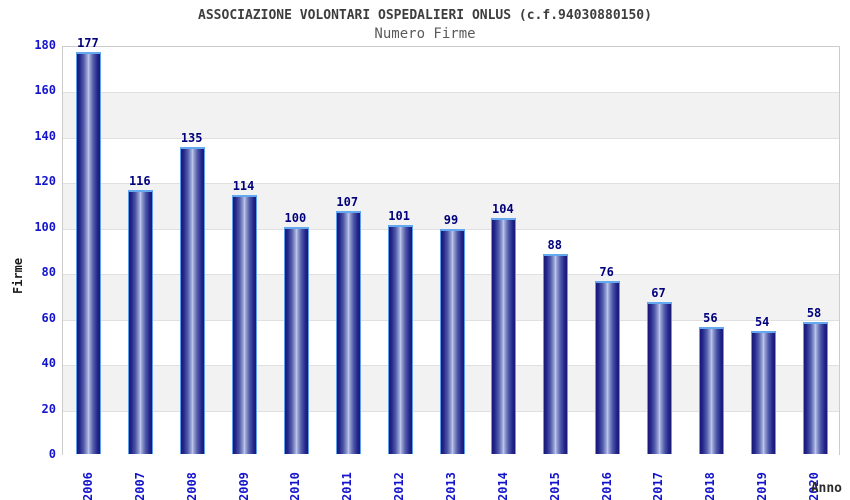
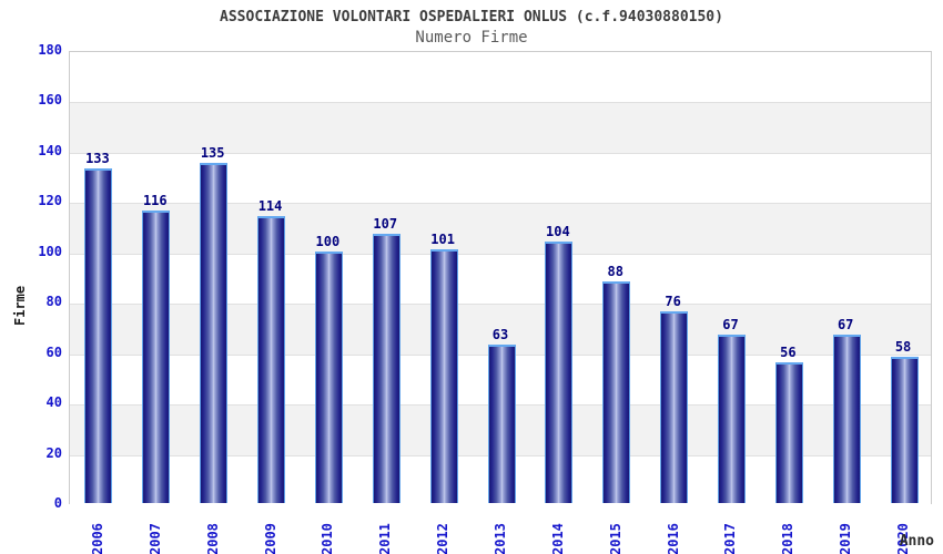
2006: 177 -> 133
2013: 99 -> 63
2019: 54 -> 67
